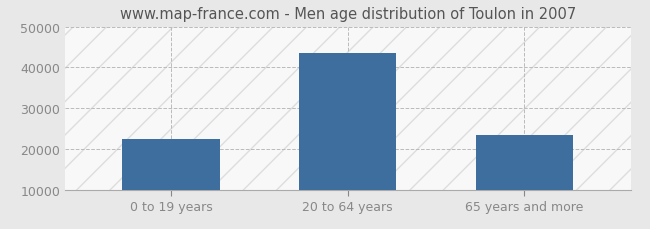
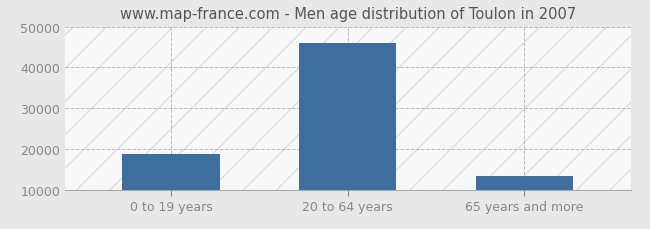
0 to 19 years: 22500 -> 18700
20 to 64 years: 43500 -> 46000
65 years and more: 23500 -> 13500
